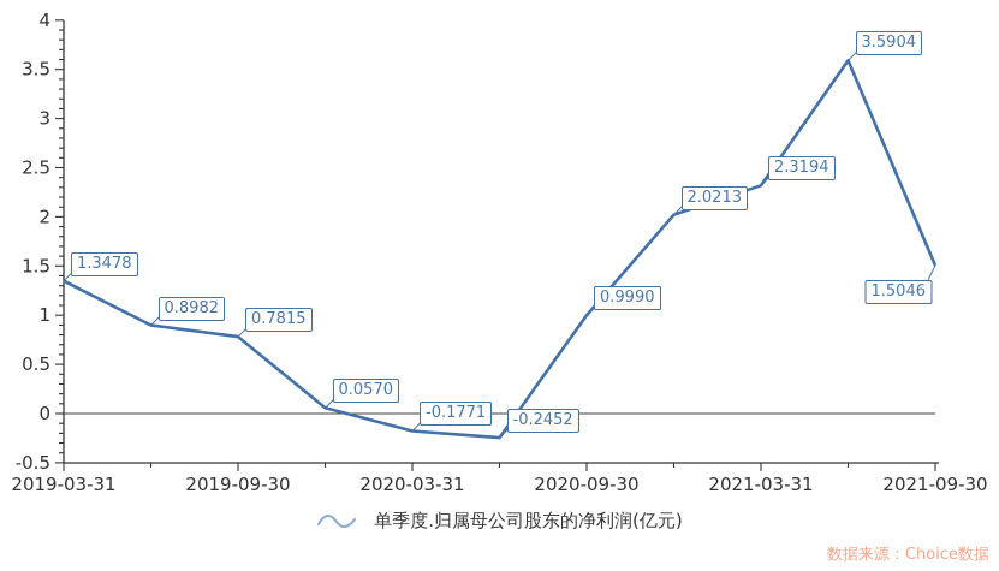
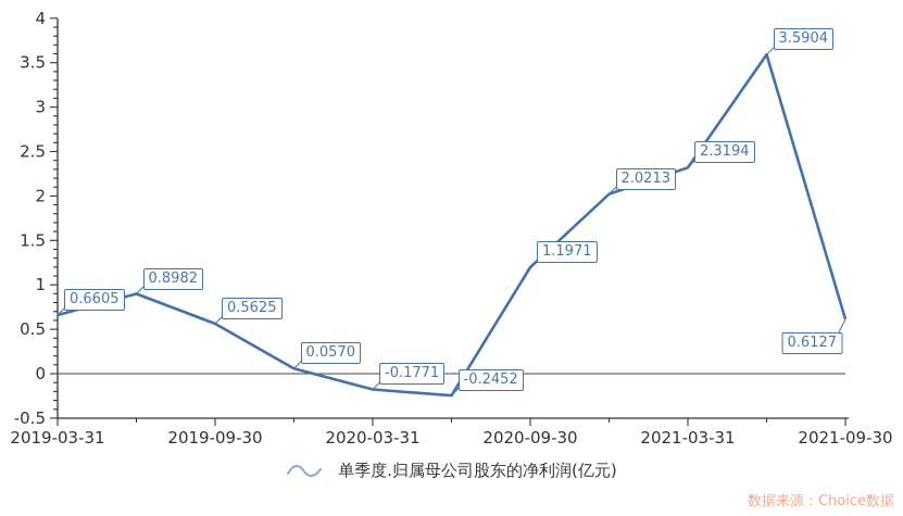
2019-03-31: 1.3478 -> 0.6605
2019-09-30: 0.7815 -> 0.5625
2020-09-30: 0.9990 -> 1.1971
2021-09-30: 1.5046 -> 0.6127
